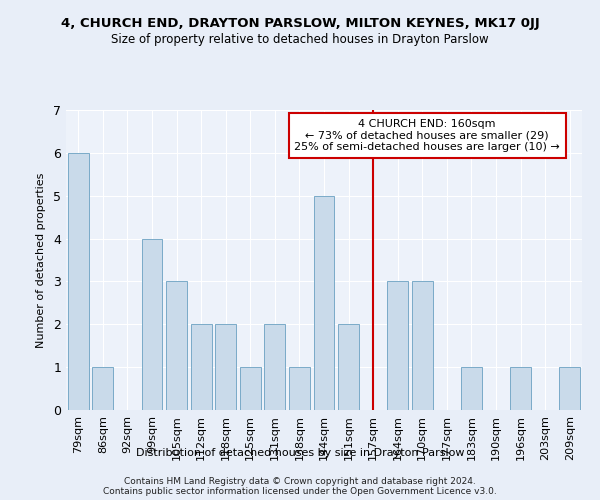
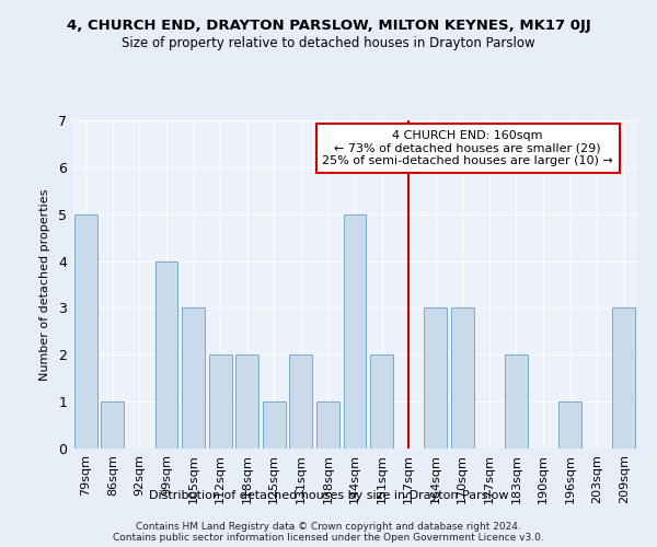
79sqm: 6 -> 5
183sqm: 1 -> 2
209sqm: 1 -> 3
